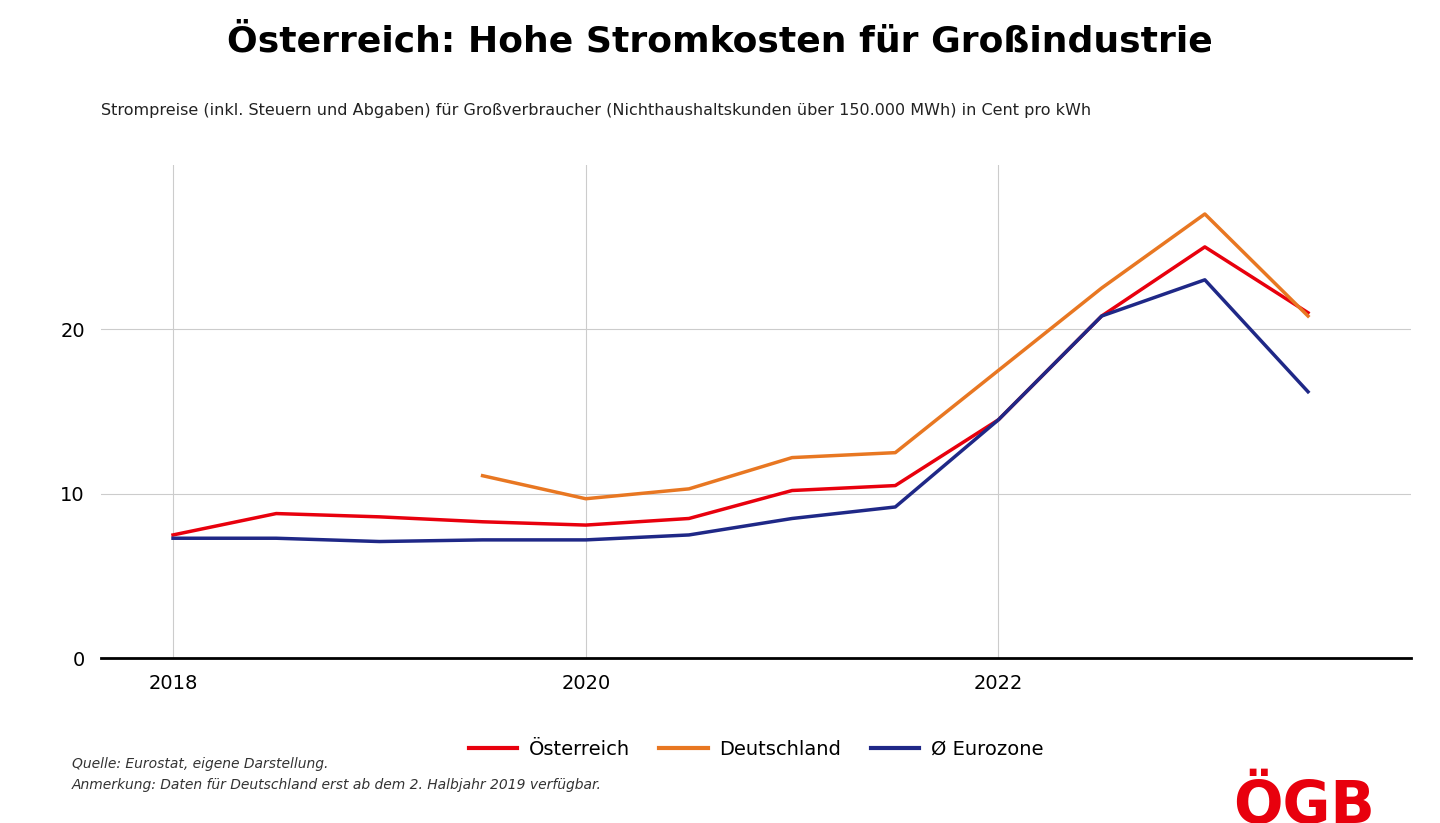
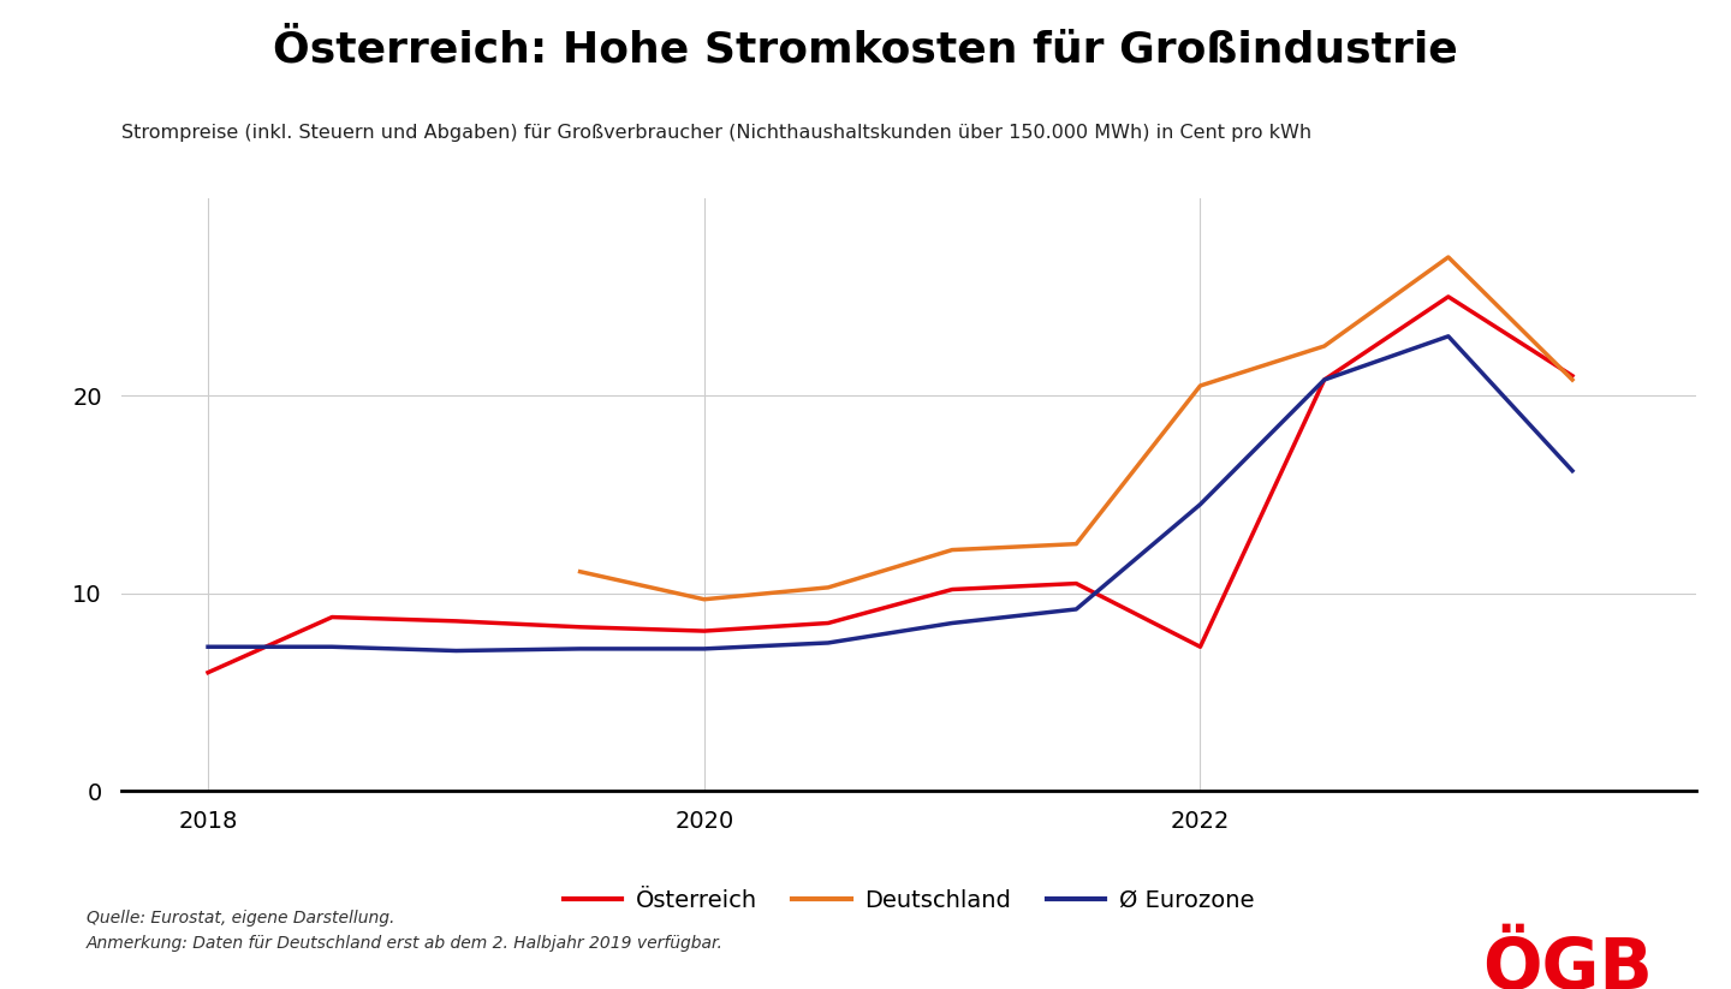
Österreich/2018: 7.5 -> 6.0
Österreich/2022: 14.5 -> 7.3
Deutschland/2022: 17.5 -> 20.5
